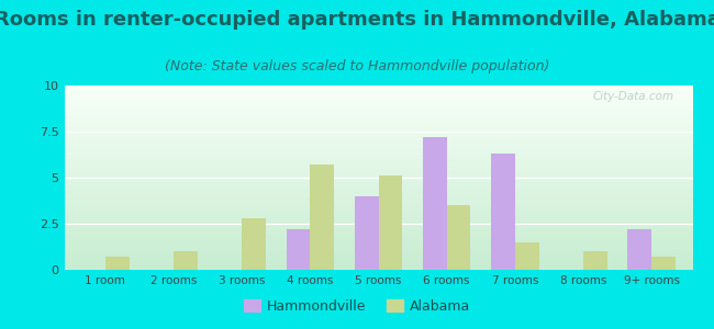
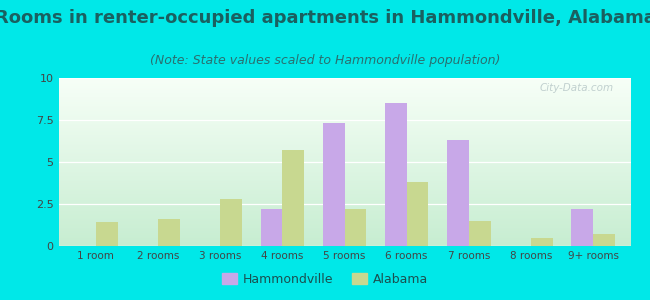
Alabama/1 room: 0.7 -> 1.4
Alabama/2 rooms: 1.0 -> 1.6
Hammondville/5 rooms: 4.0 -> 7.3
Alabama/5 rooms: 5.1 -> 2.2
Hammondville/6 rooms: 7.2 -> 8.5
Alabama/6 rooms: 3.5 -> 3.8
Alabama/8 rooms: 1.0 -> 0.5
